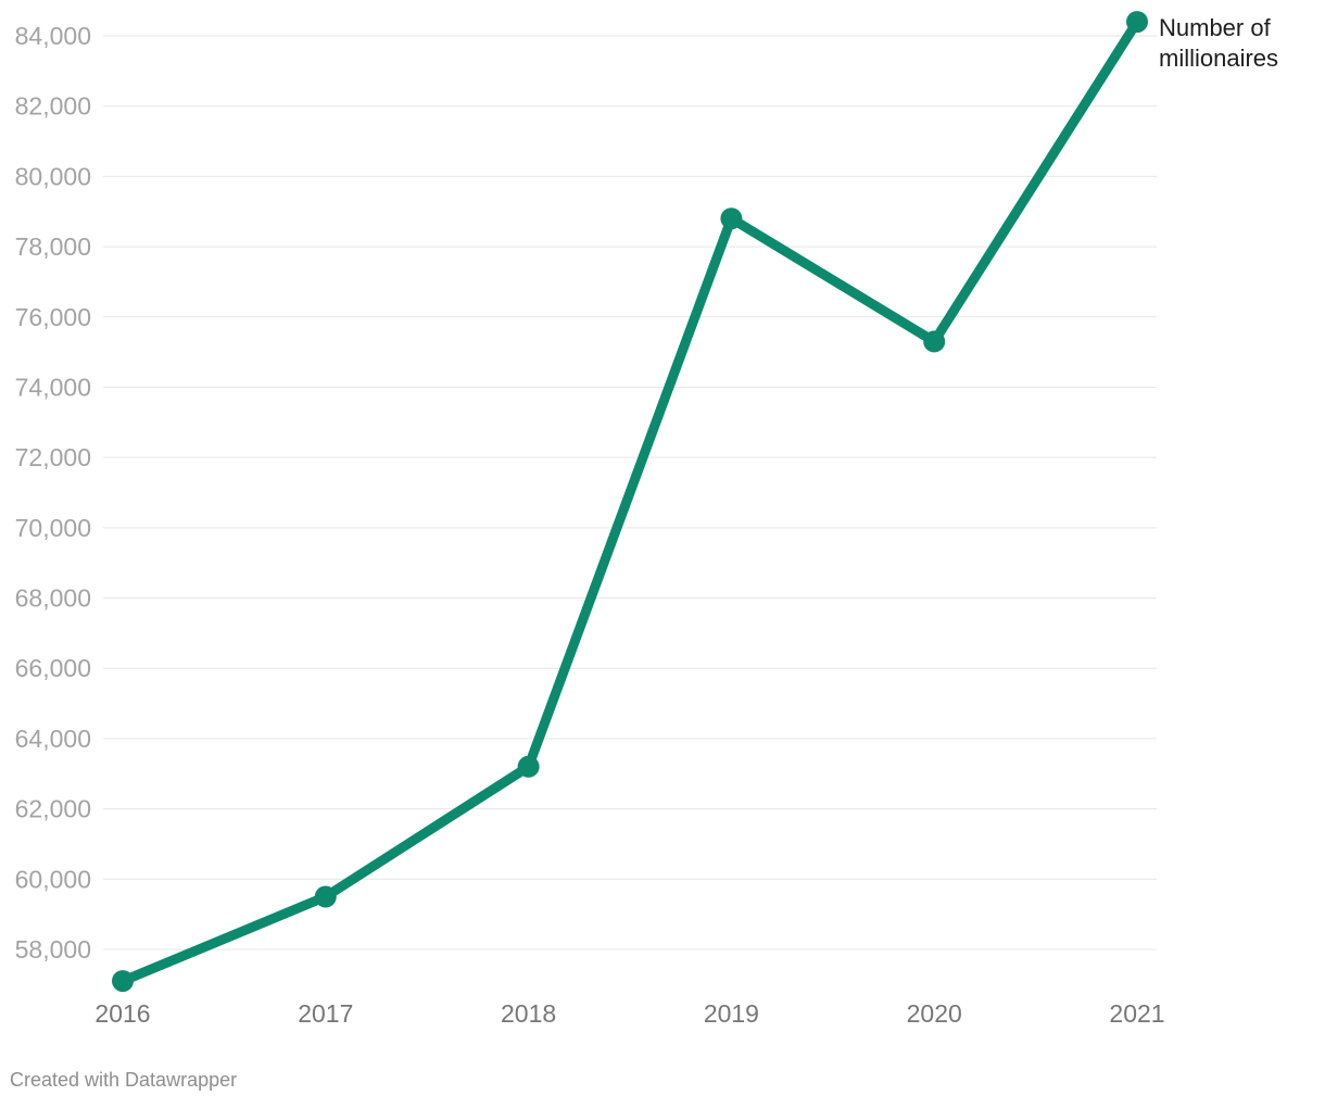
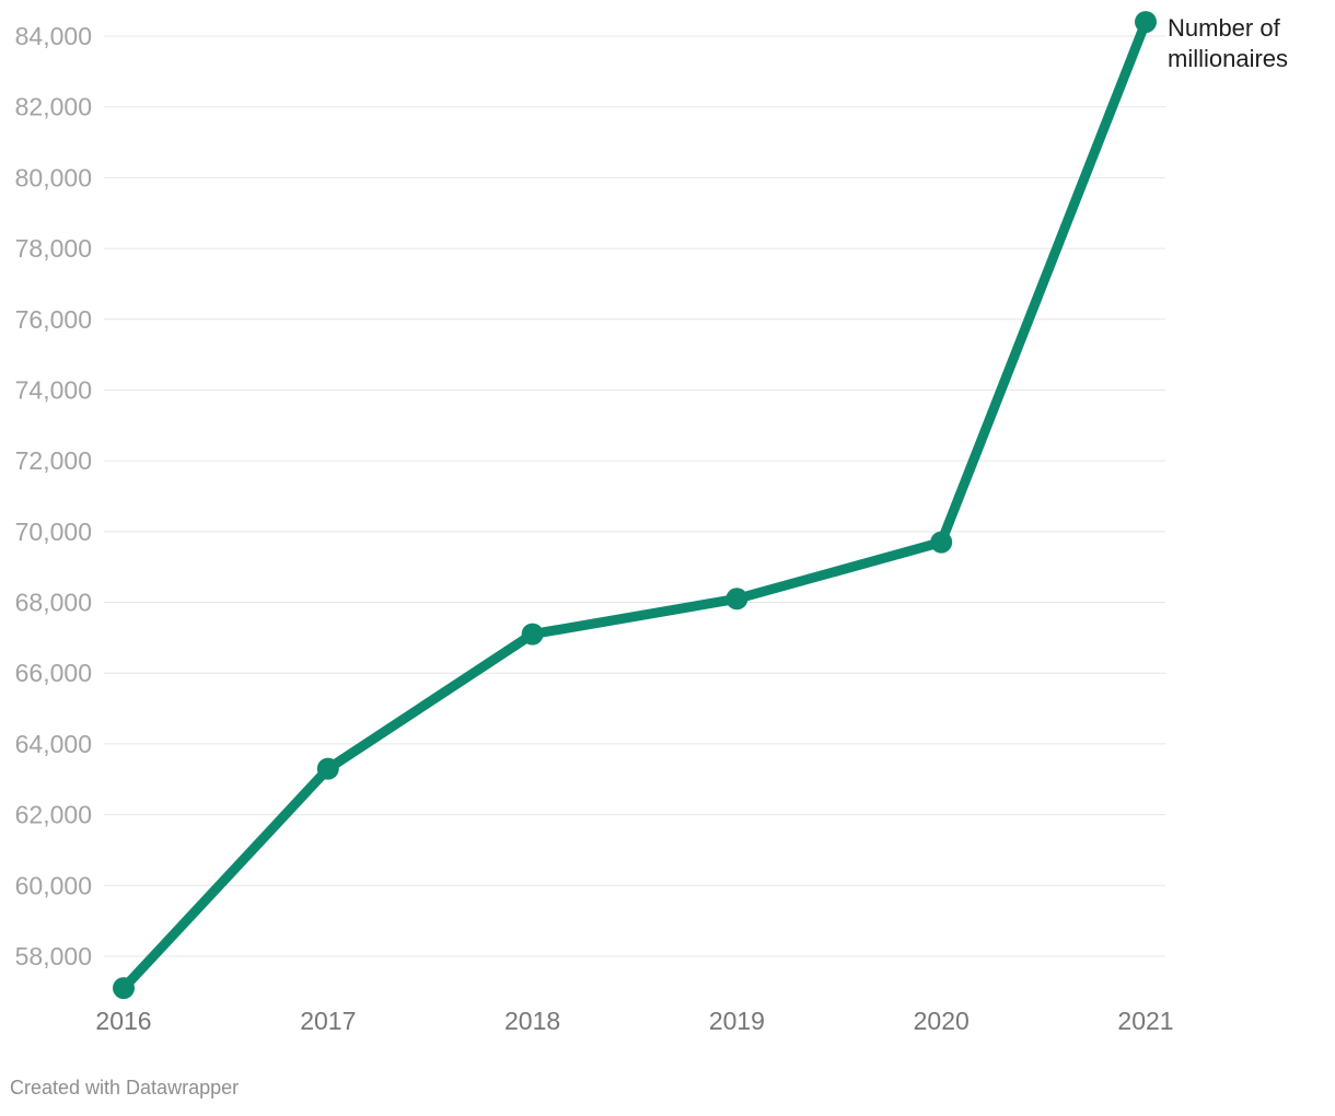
2017: 59500 -> 63300
2018: 63200 -> 67100
2019: 78800 -> 68100
2020: 75300 -> 69700
